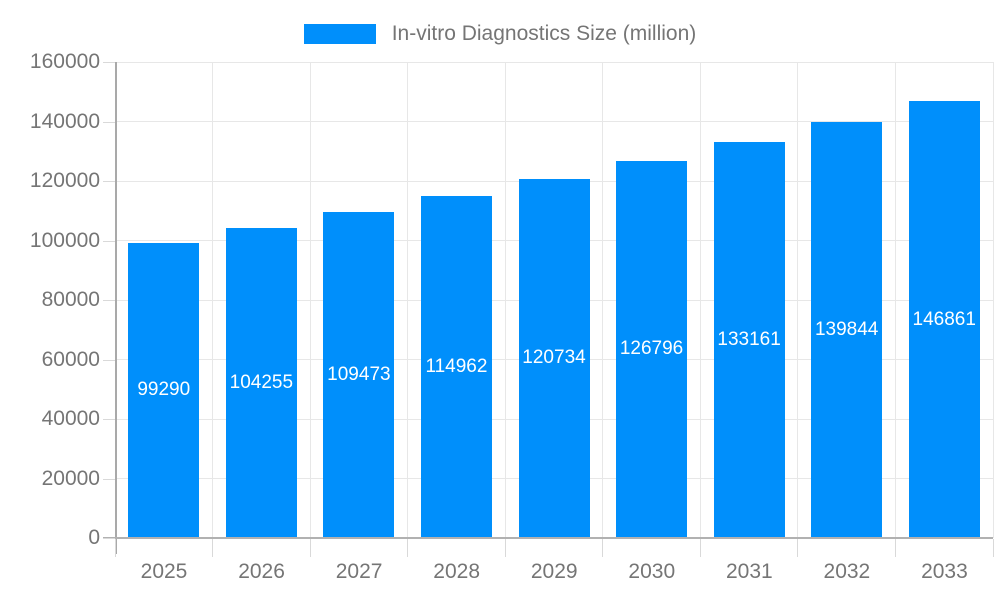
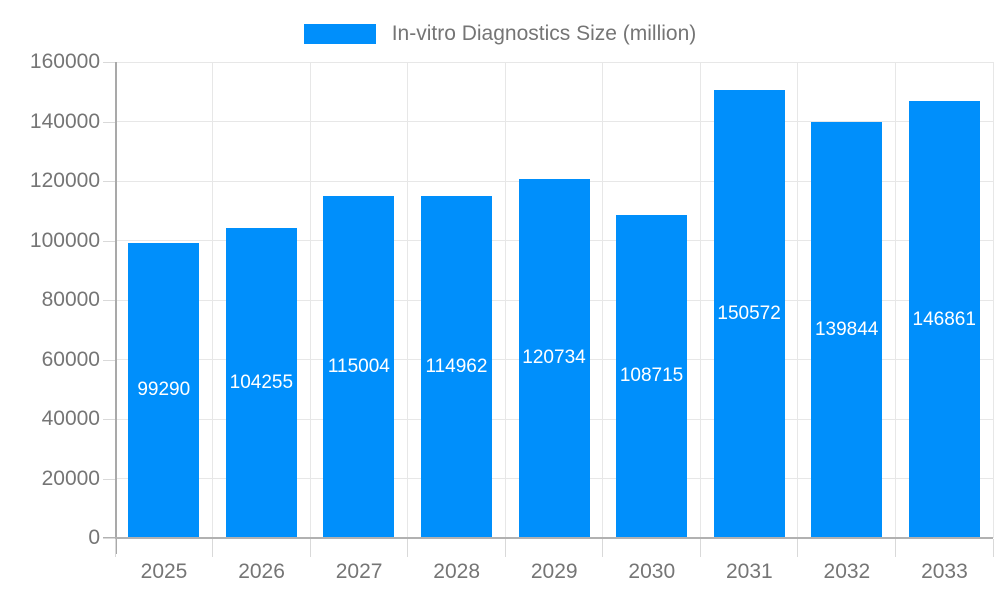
2027: 109473 -> 115004
2030: 126796 -> 108715
2031: 133161 -> 150572
